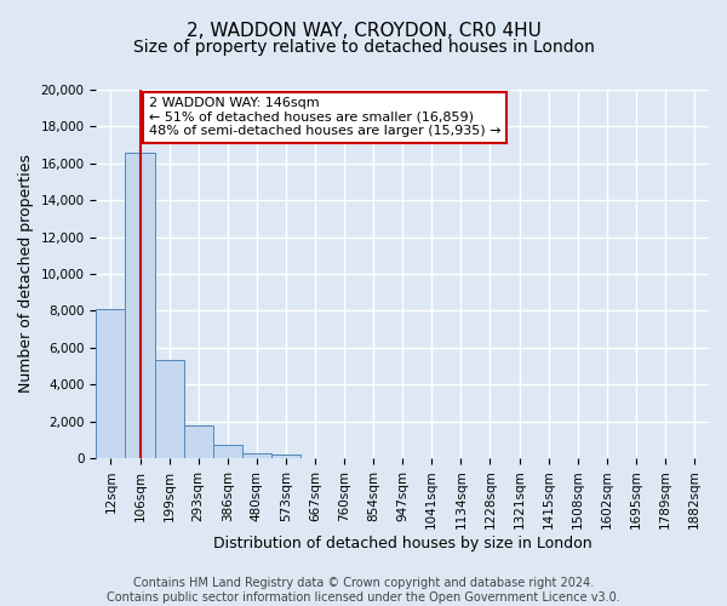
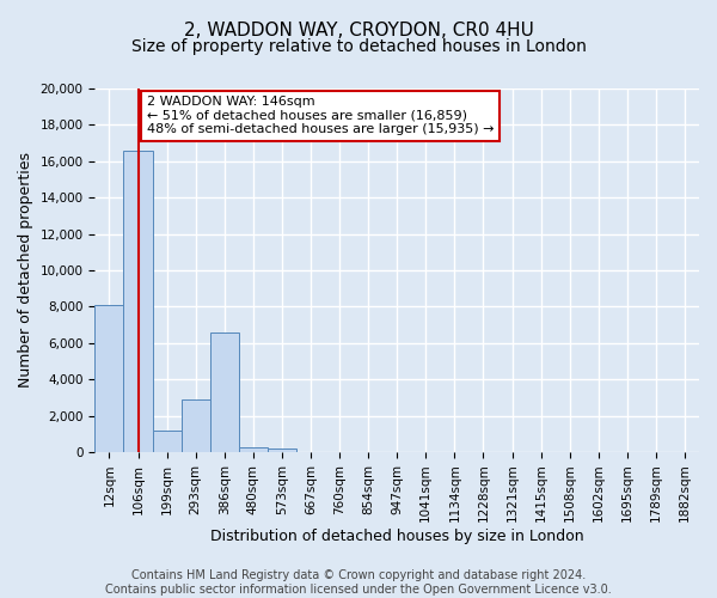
199sqm: 5,300 -> 1,200
293sqm: 1,800 -> 2,900
386sqm: 800 -> 6,600
